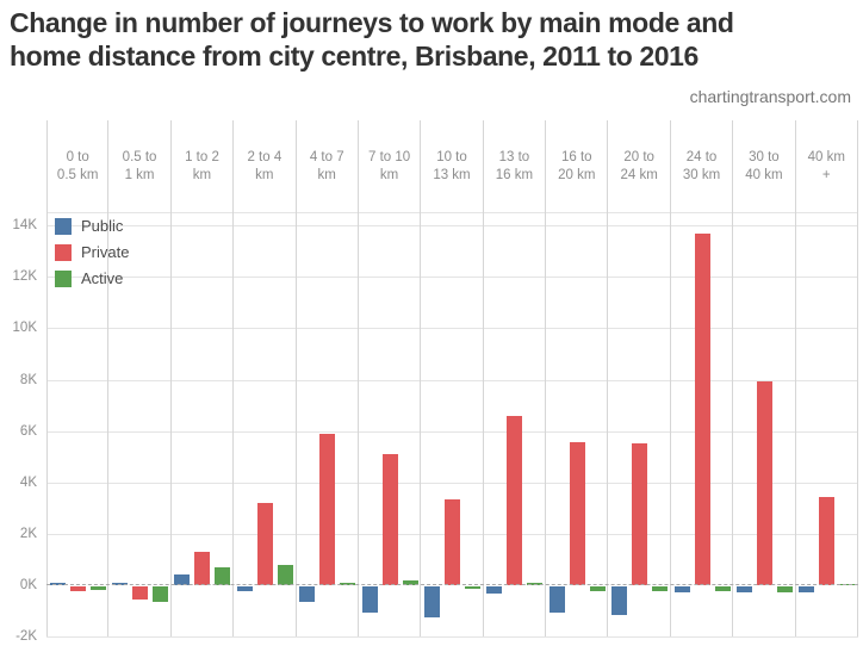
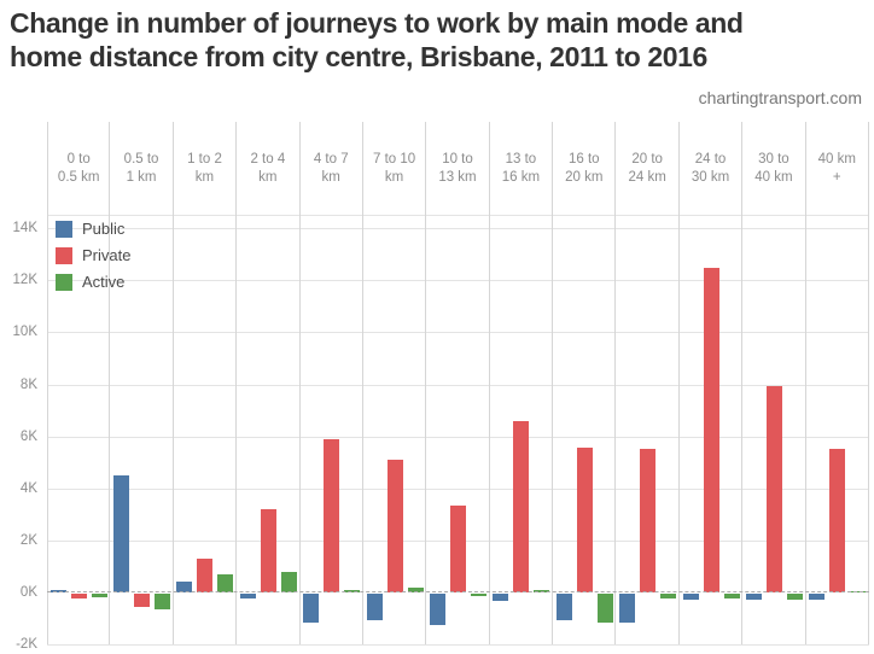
Public/0.5 to 1 km: 0.1K -> 4.5K
Public/4 to 7 km: -0.6K -> -1.1K
Active/16 to 20 km: -0.2K -> -1.1K
Private/24 to 30 km: 13.7K -> 12.5K
Private/40 km +: 3.4K -> 5.5K
